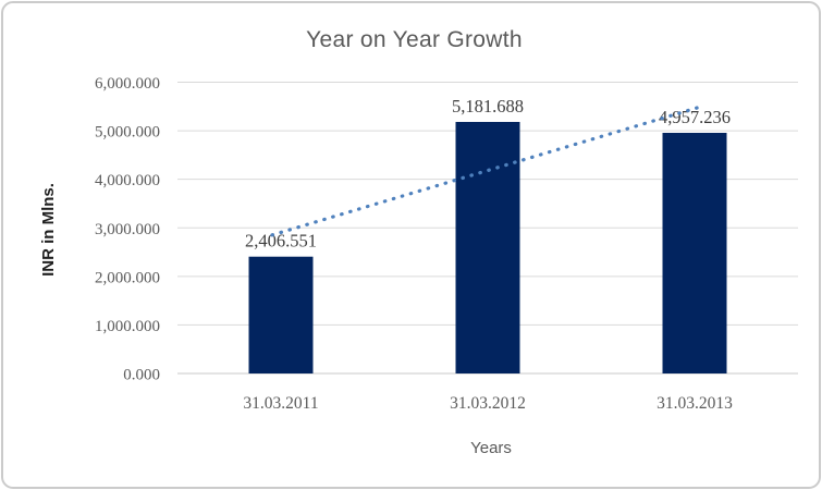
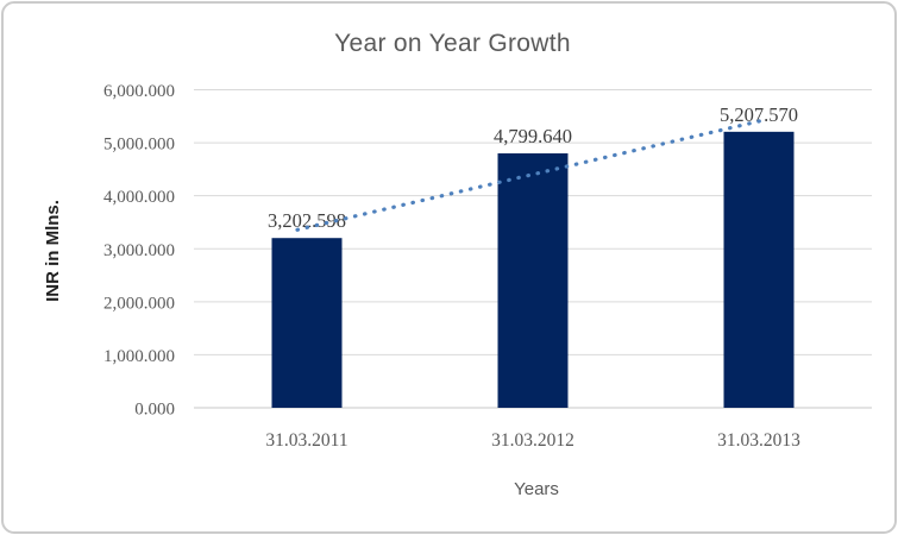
31.03.2011: 2,406.551 -> 3,202.598
31.03.2012: 5,181.688 -> 4,799.640
31.03.2013: 4,957.236 -> 5,207.570
